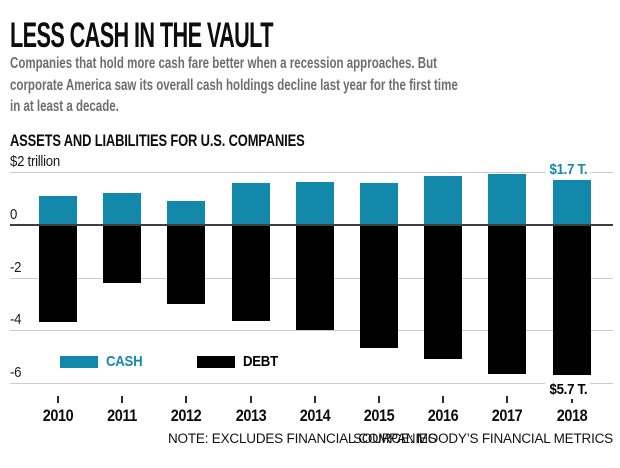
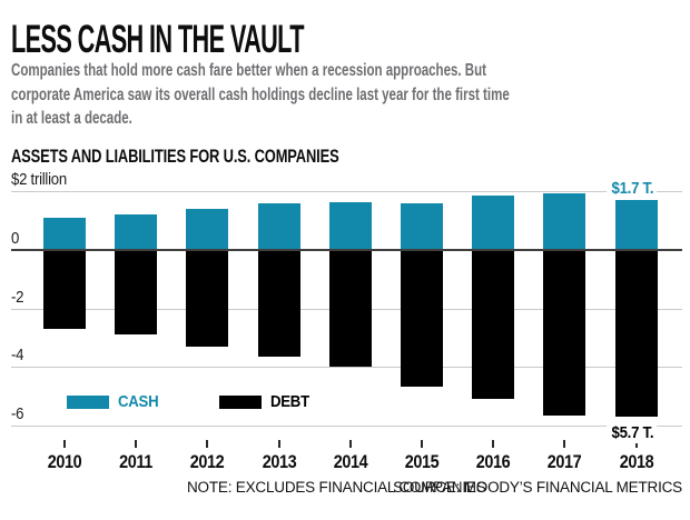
DEBT/2010: -3.7 -> -2.7
DEBT/2011: -2.2 -> -2.9
CASH/2012: 0.9 -> 1.4
DEBT/2012: -3.0 -> -3.3
